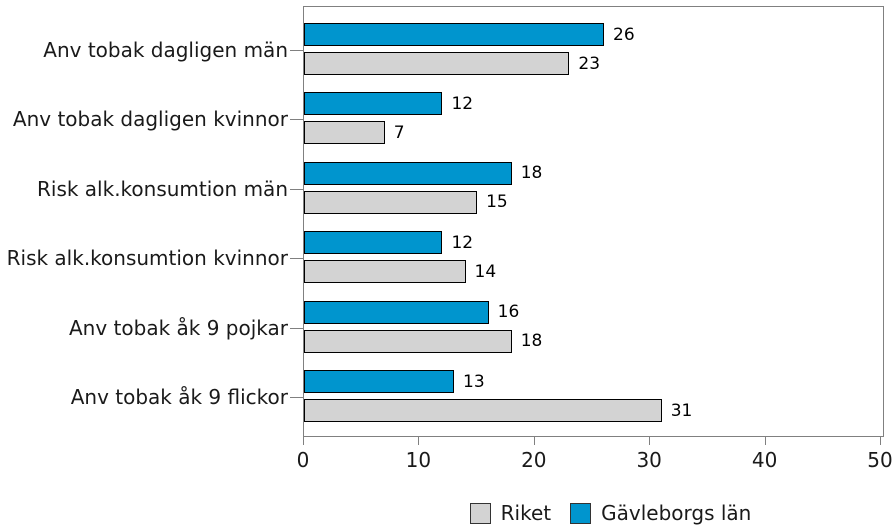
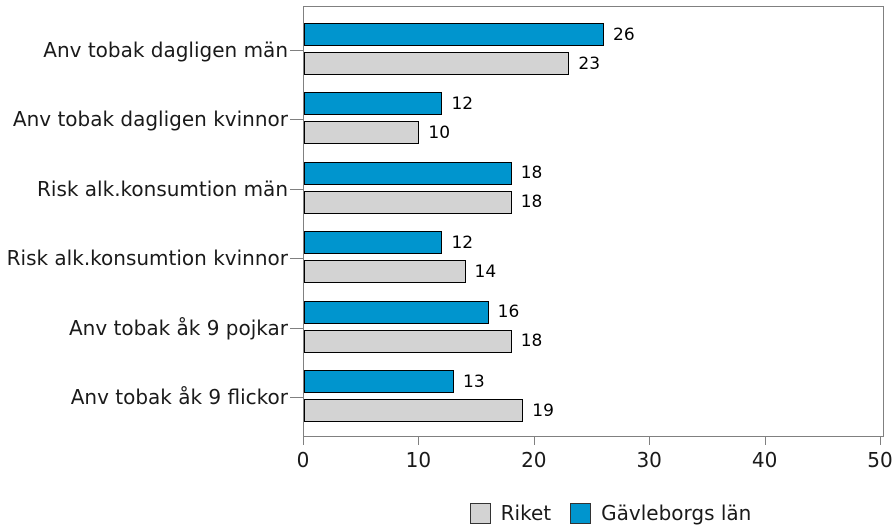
Riket/Anv tobak dagligen kvinnor: 7 -> 10
Riket/Risk alk.konsumtion män: 15 -> 18
Riket/Anv tobak åk 9 flickor: 31 -> 19
